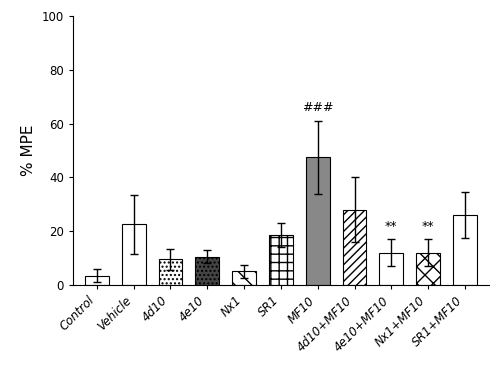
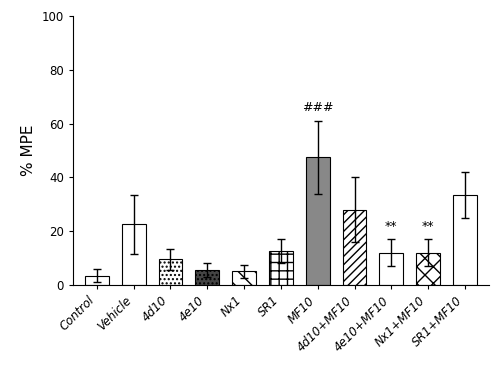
4e10: 10.5 -> 5.5
SR1: 18.5 -> 12.5
SR1+MF10: 26.0 -> 33.5
